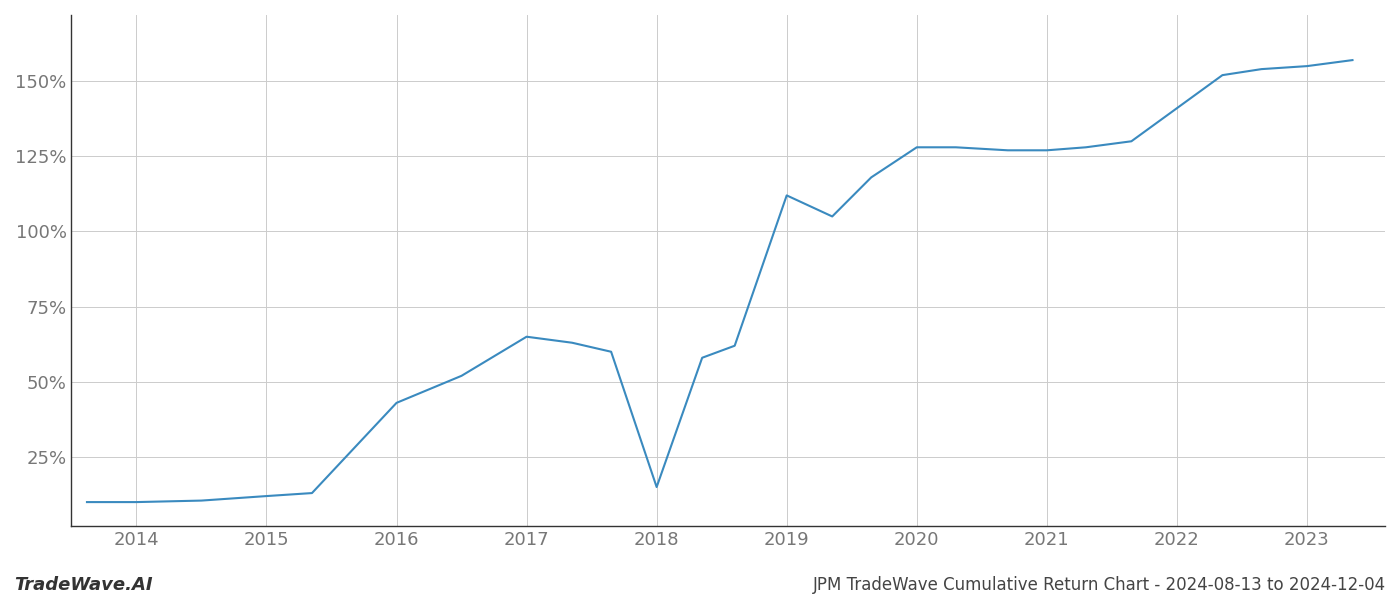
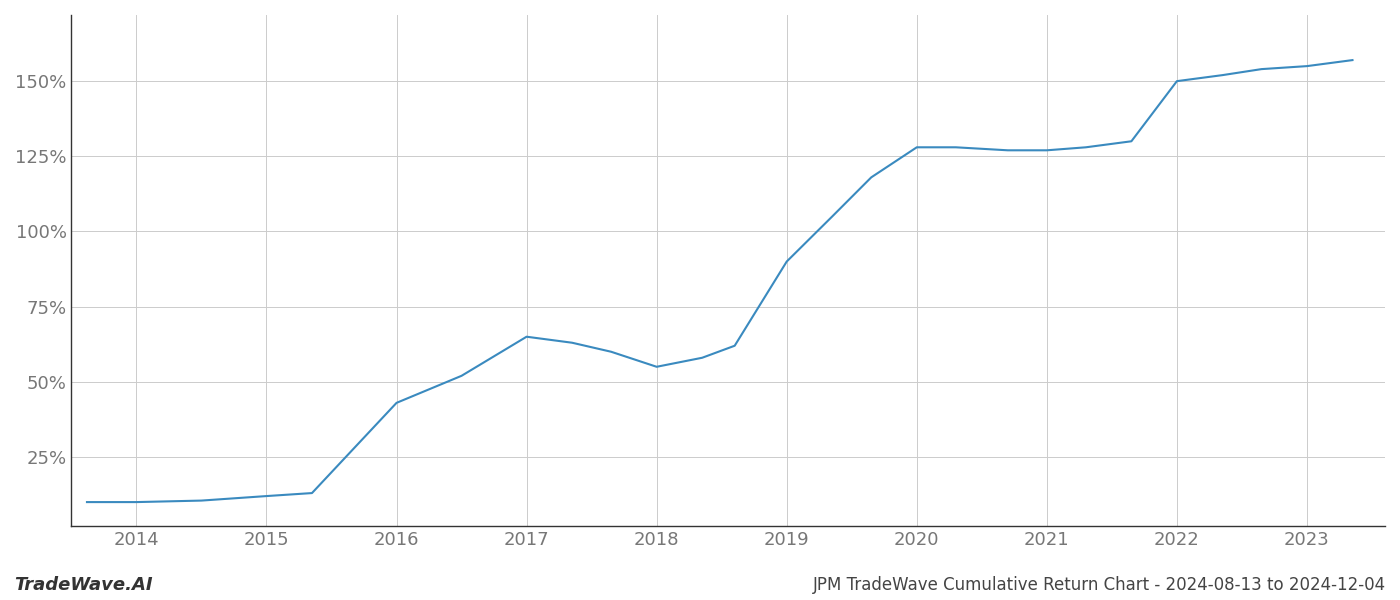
2018: 15.0% -> 55.0%
2019: 112.0% -> 90.0%
2022: 141.0% -> 150.0%
